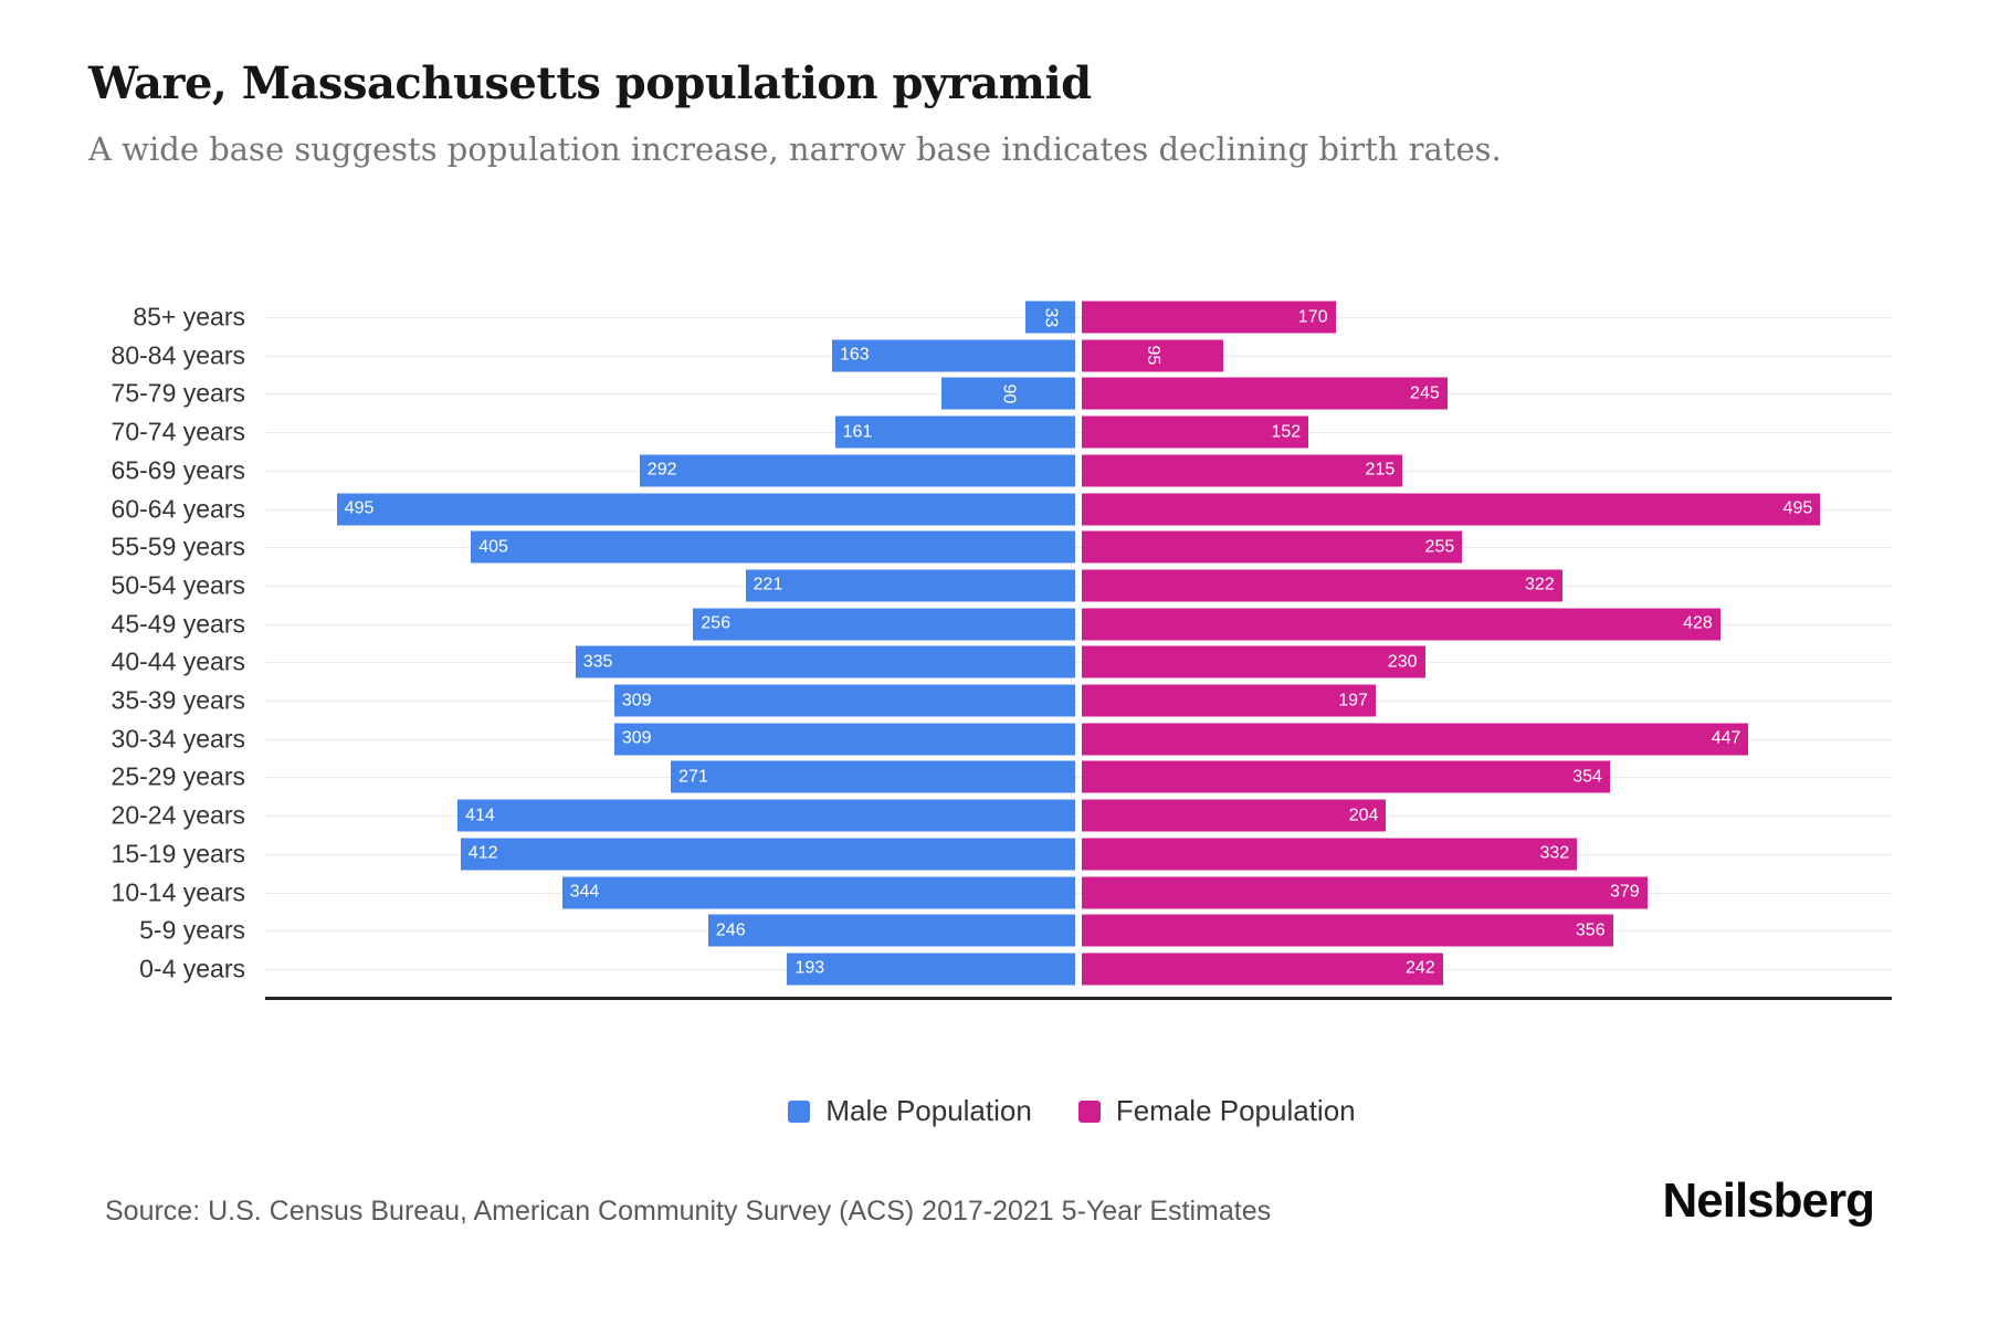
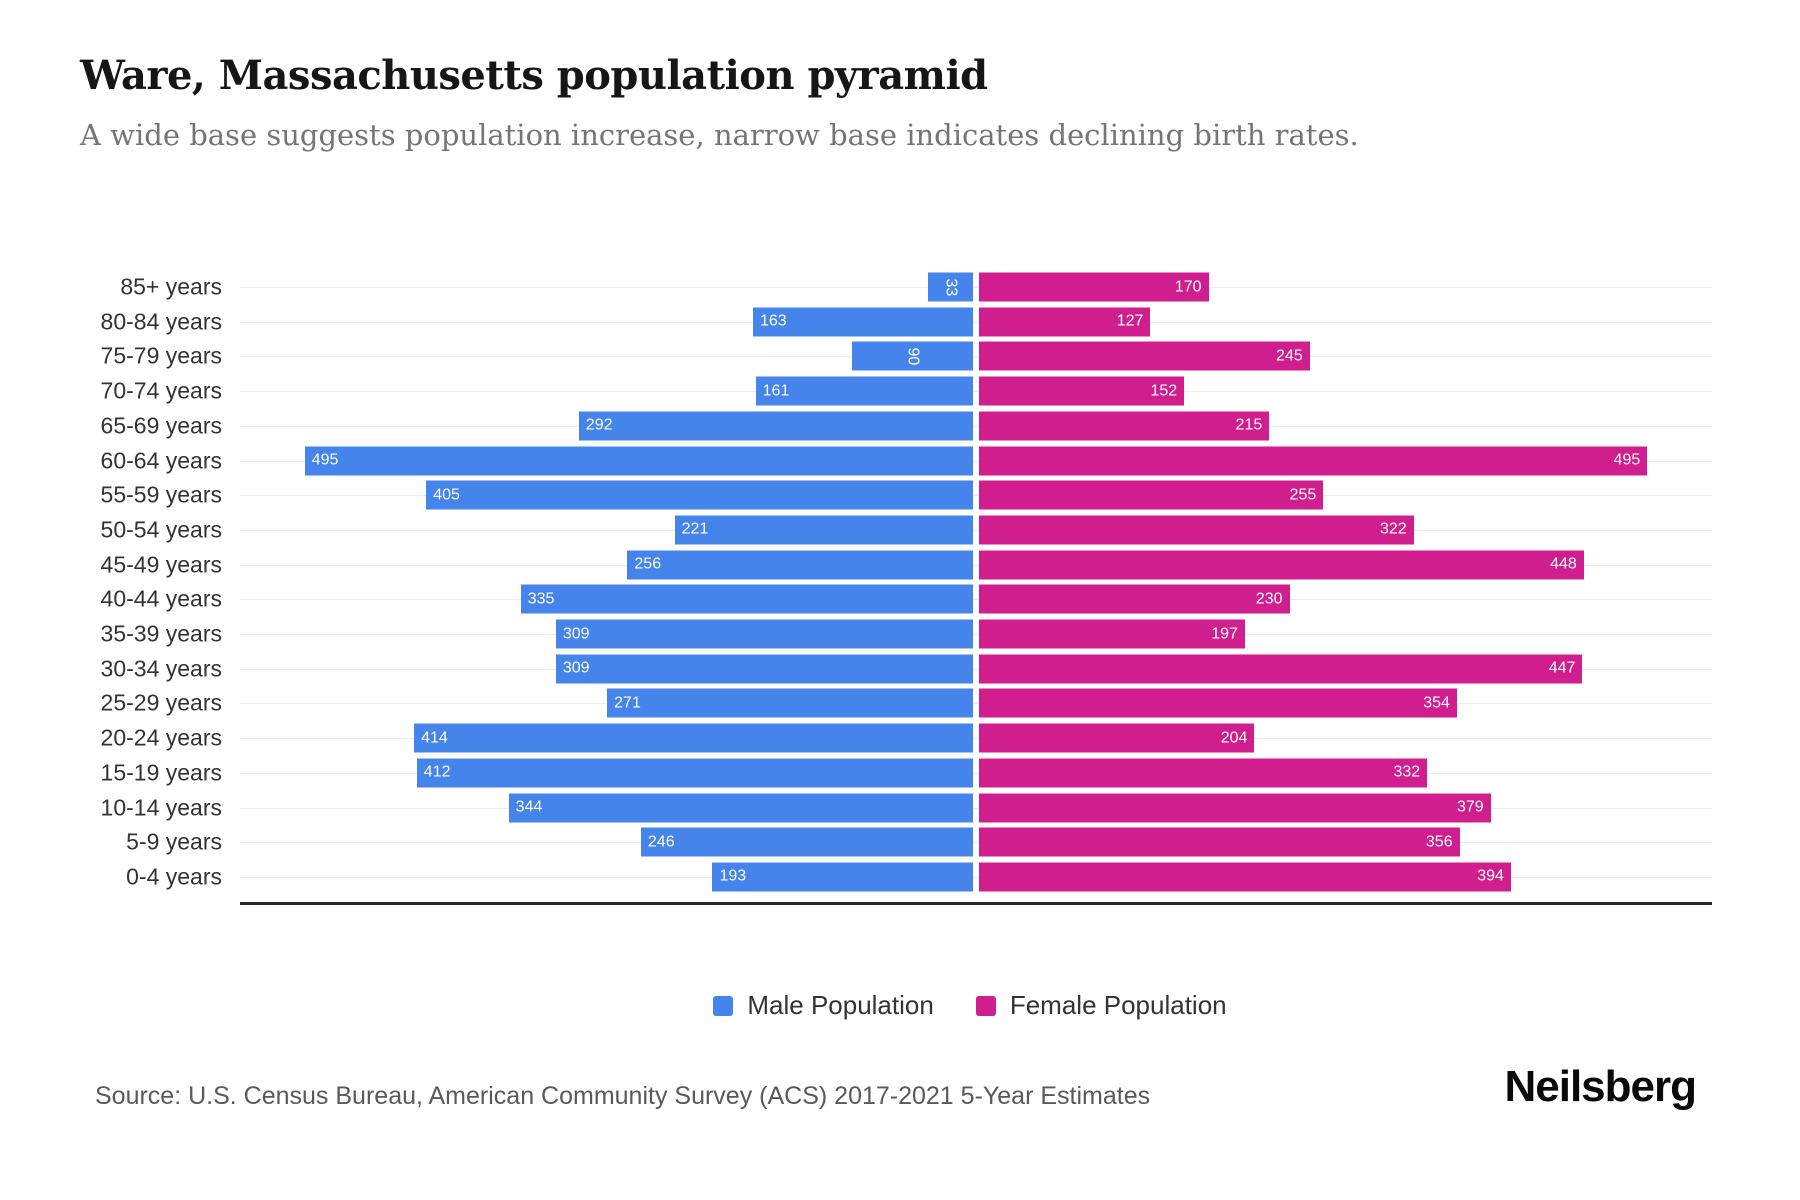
Female Population/80-84 years: 95 -> 127
Female Population/45-49 years: 428 -> 448
Female Population/0-4 years: 242 -> 394
